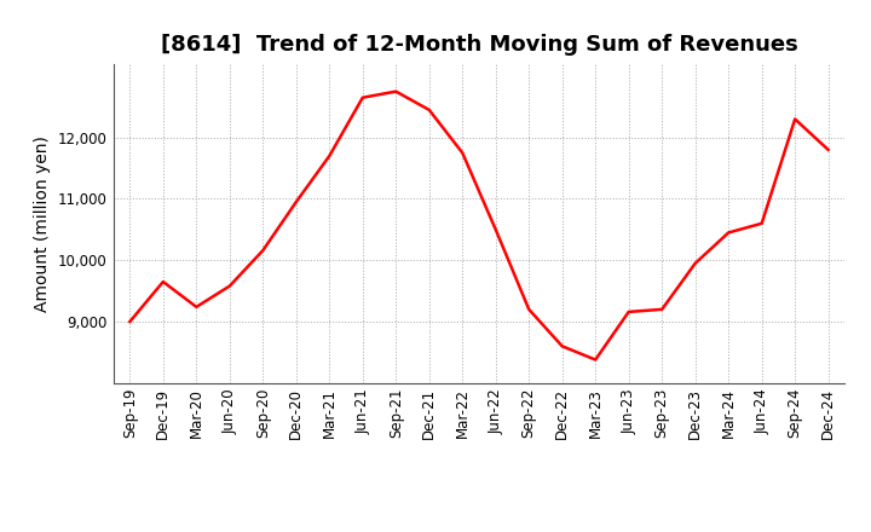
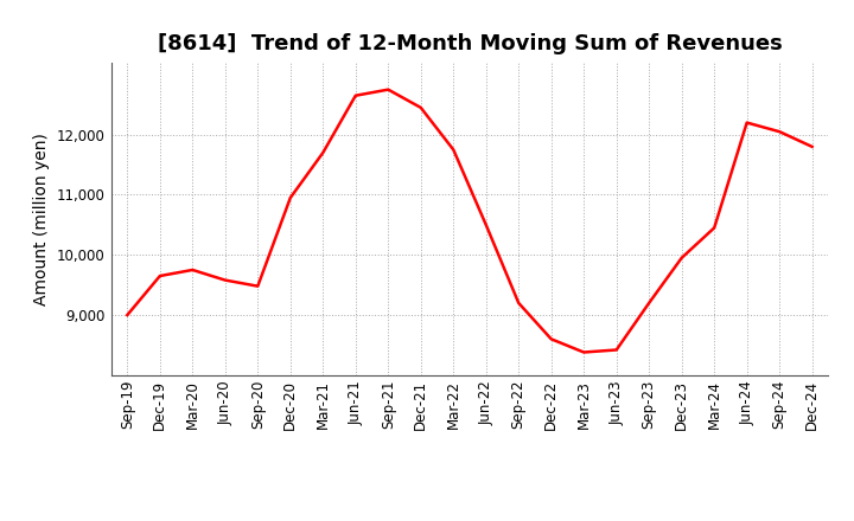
Mar-20: 9,240 -> 9,750
Sep-20: 10,160 -> 9,480
Jun-23: 9,160 -> 8,420
Jun-24: 10,600 -> 12,200
Sep-24: 12,300 -> 12,050
